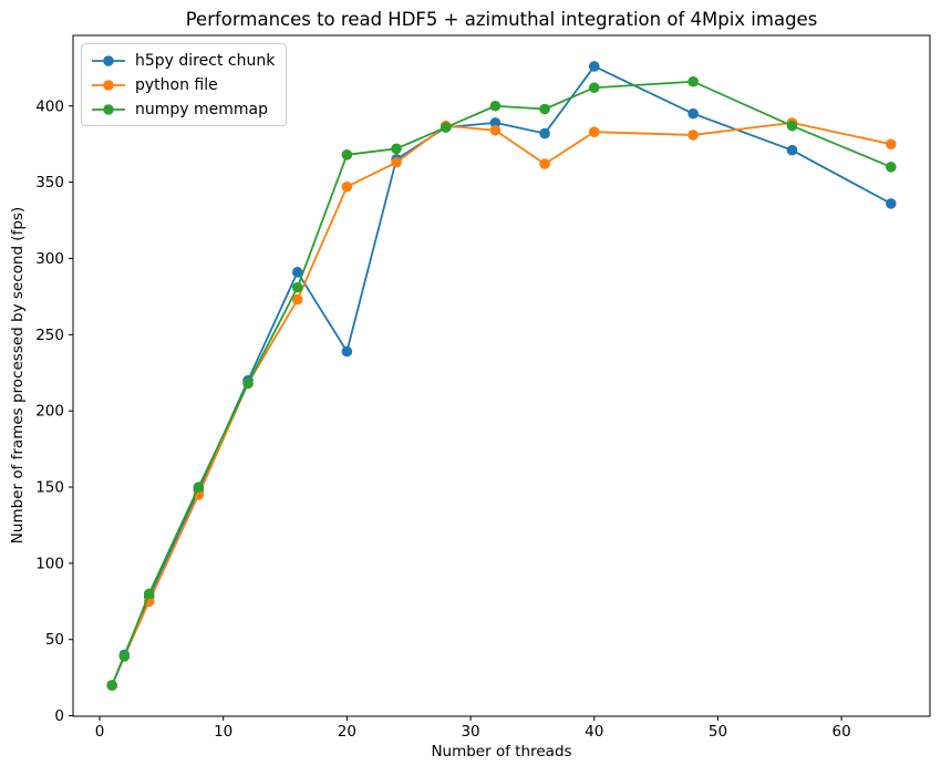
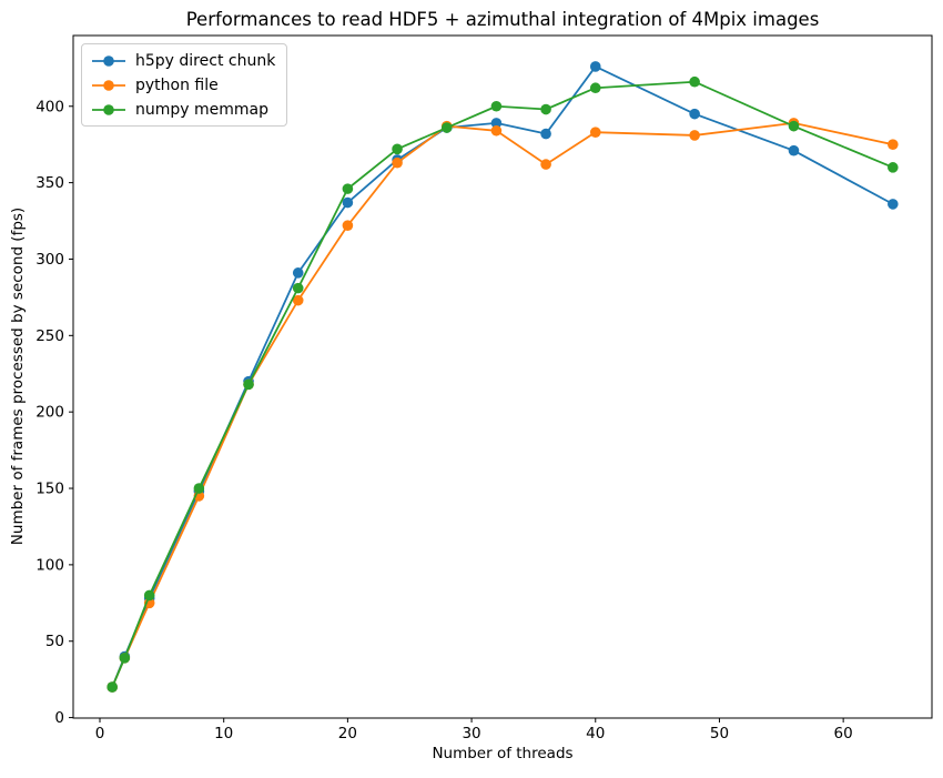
h5py direct chunk/20: 239 -> 337
python file/20: 347 -> 322
numpy memmap/20: 368 -> 346
